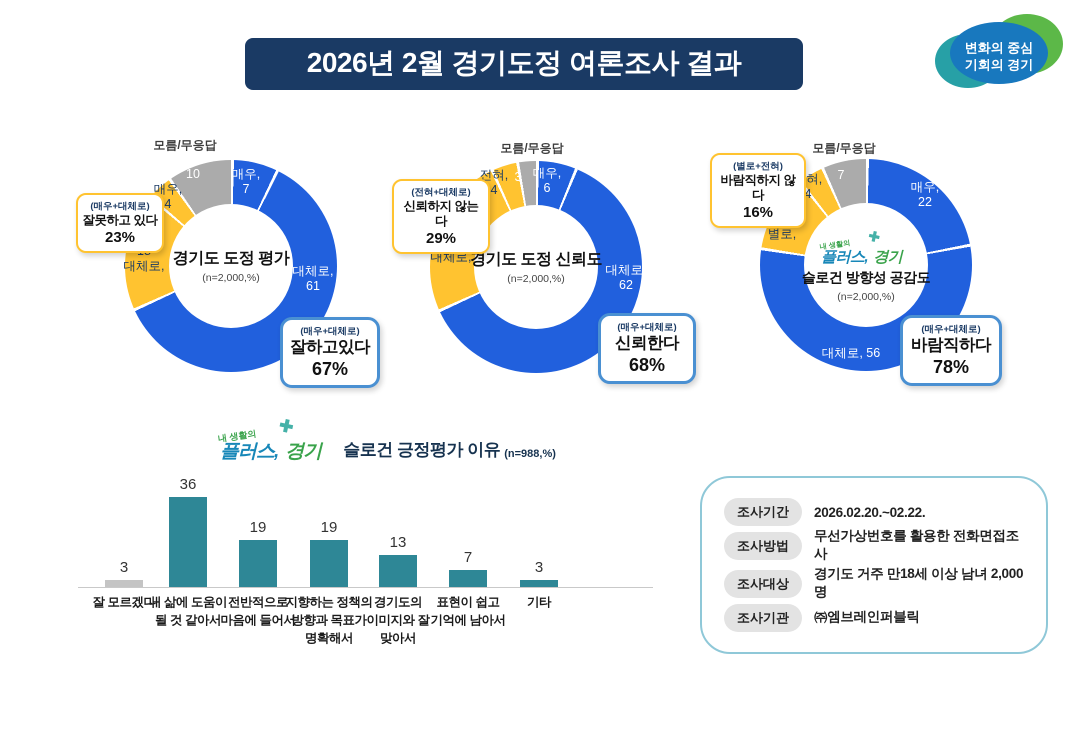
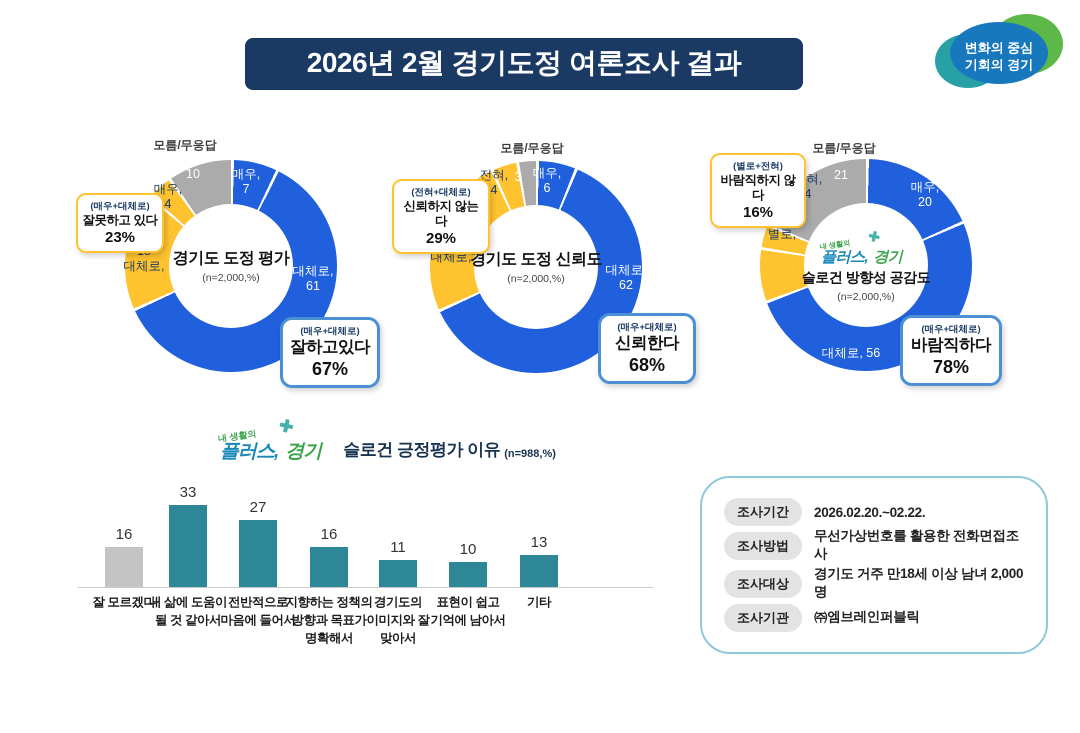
슬로건 방향성 공감도/매우,: 22 -> 20
슬로건 방향성 공감도/별로,: 12 -> 9
슬로건 방향성 공감도/모름/무응답: 7 -> 21
슬로건 긍정평가 이유/내 삶에 도움이 될 것 같아서: 36 -> 33
슬로건 긍정평가 이유/전반적으로 마음에 들어서: 19 -> 27
슬로건 긍정평가 이유/지향하는 정책의 방향과 목표가 명확해서: 19 -> 16
슬로건 긍정평가 이유/경기도의 이미지와 잘 맞아서: 13 -> 11
슬로건 긍정평가 이유/표현이 쉽고 기억에 남아서: 7 -> 10
슬로건 긍정평가 이유/기타: 3 -> 13
슬로건 긍정평가 이유/잘 모르겠다: 3 -> 16
